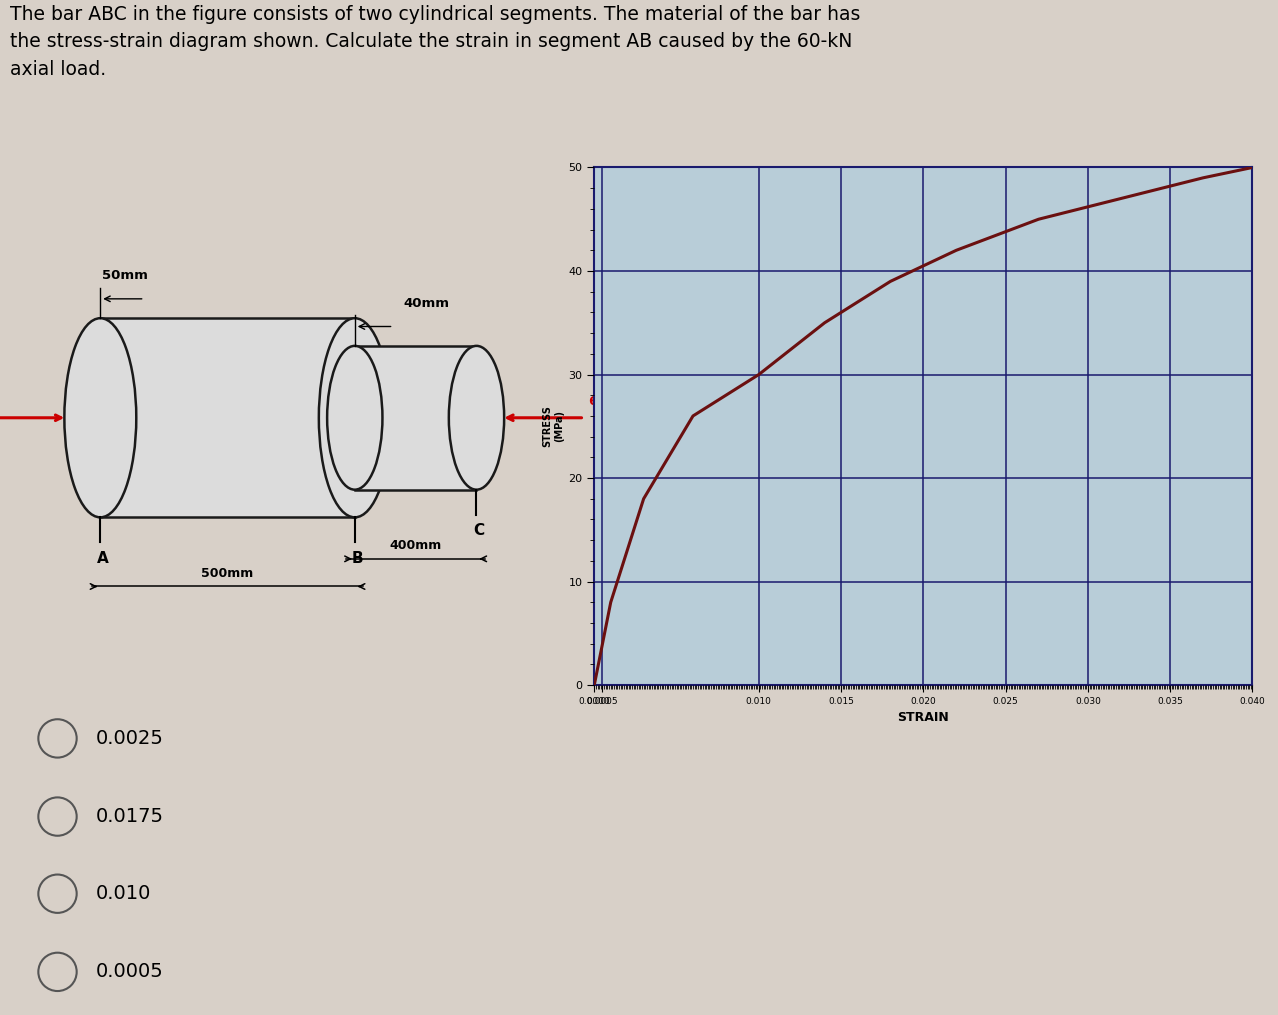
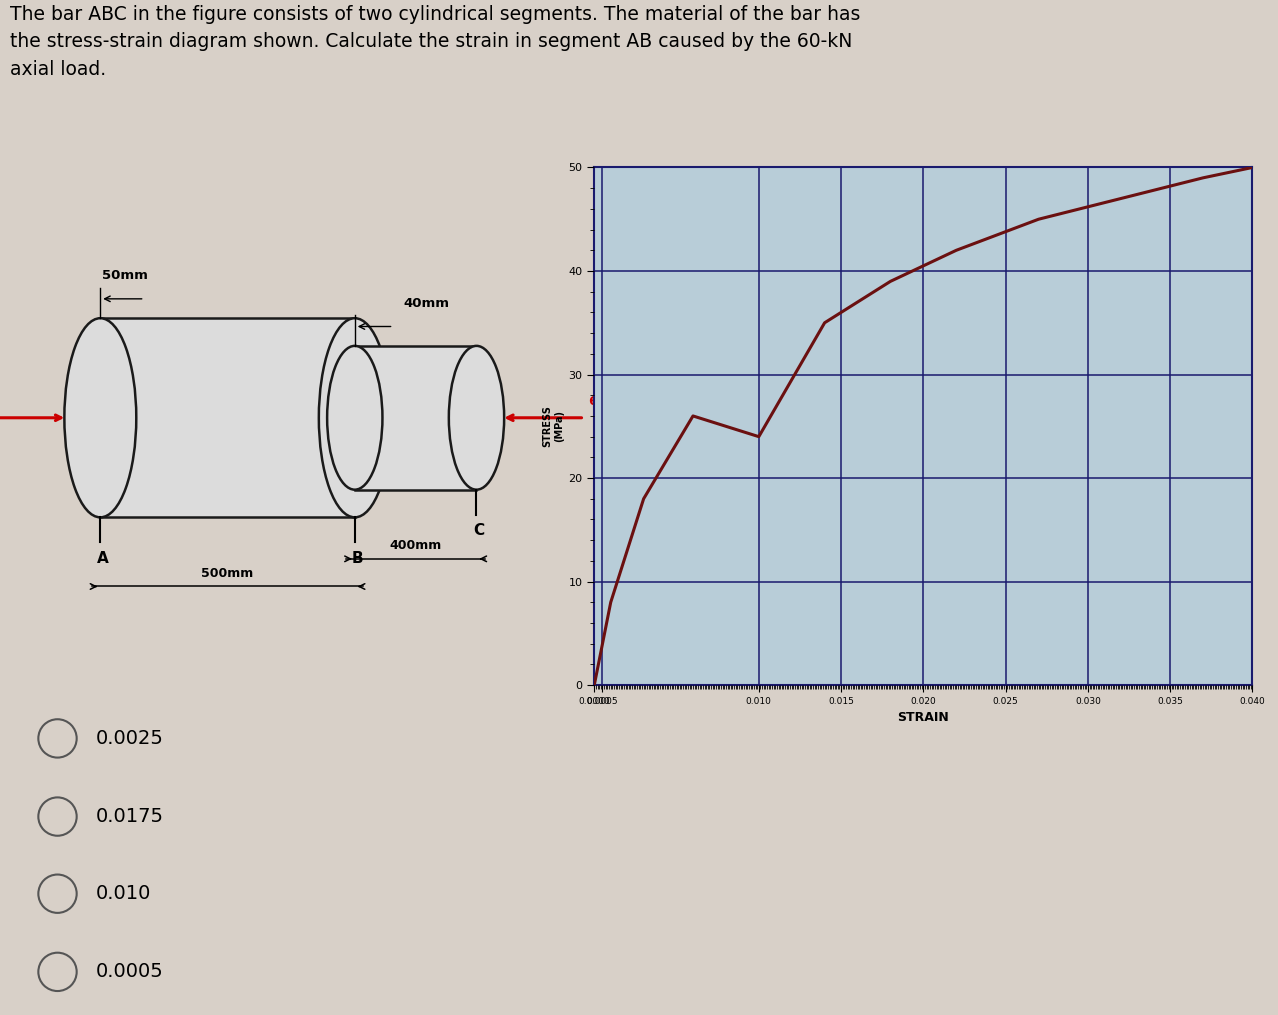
0.010: 30 -> 24
